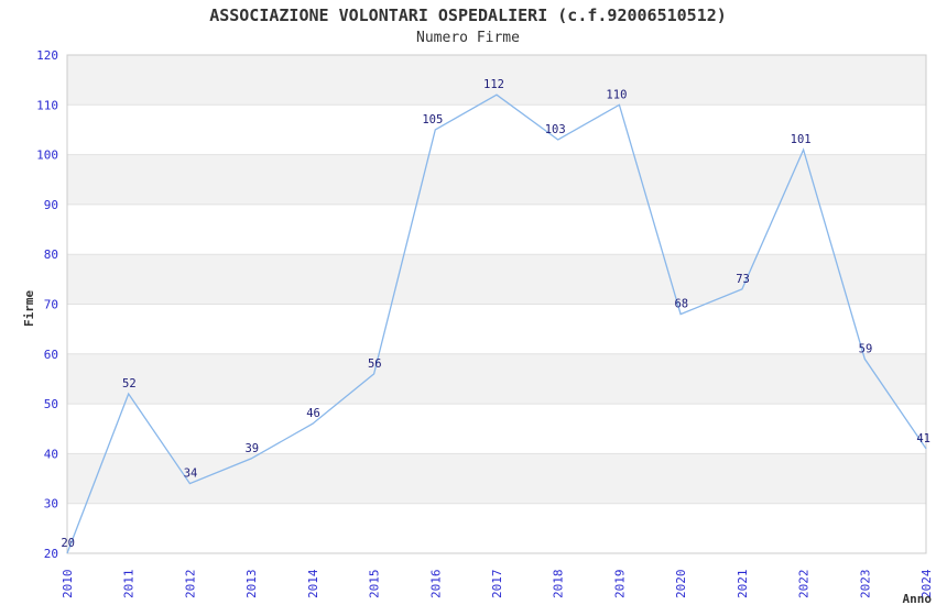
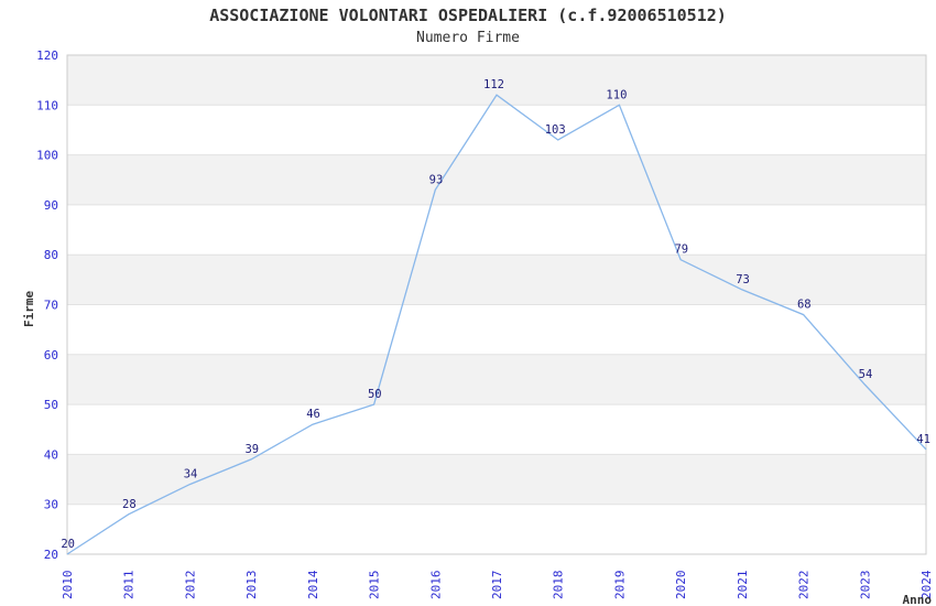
2011: 52 -> 28
2015: 56 -> 50
2016: 105 -> 93
2020: 68 -> 79
2022: 101 -> 68
2023: 59 -> 54
